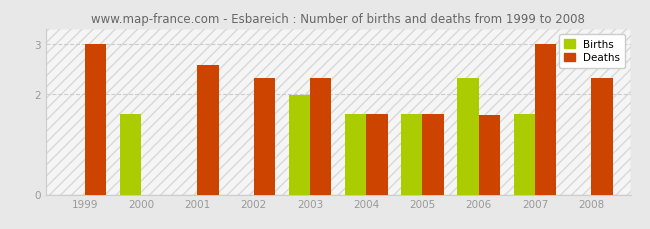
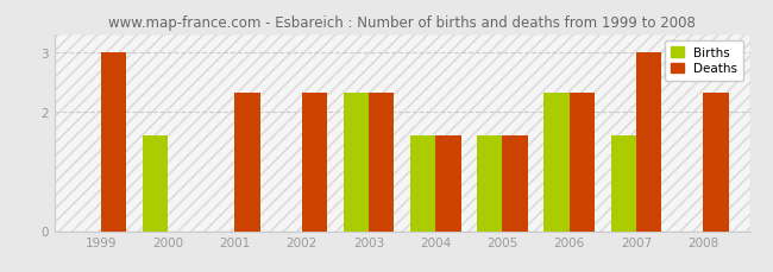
Deaths/2001: 2.58 -> 2.33
Births/2003: 1.98 -> 2.33
Deaths/2006: 1.58 -> 2.33
